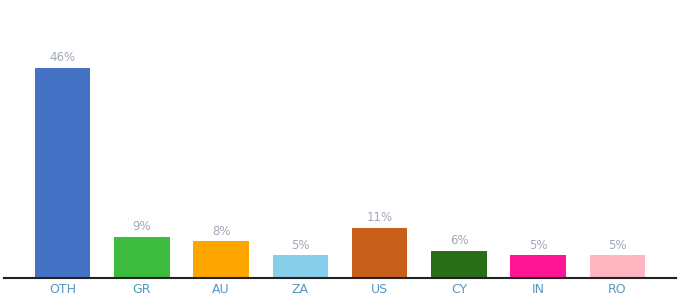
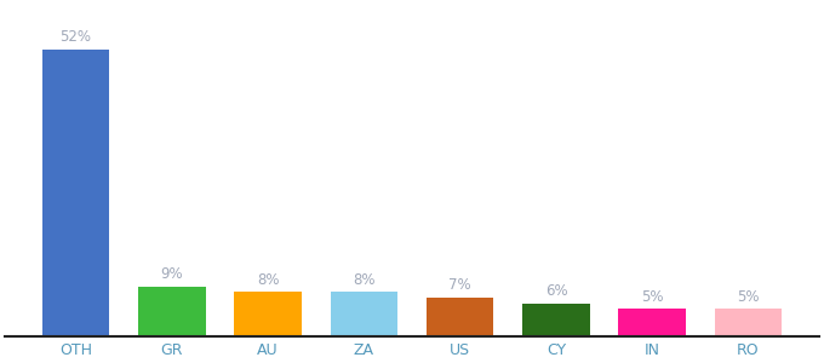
OTH: 46% -> 52%
ZA: 5% -> 8%
US: 11% -> 7%
